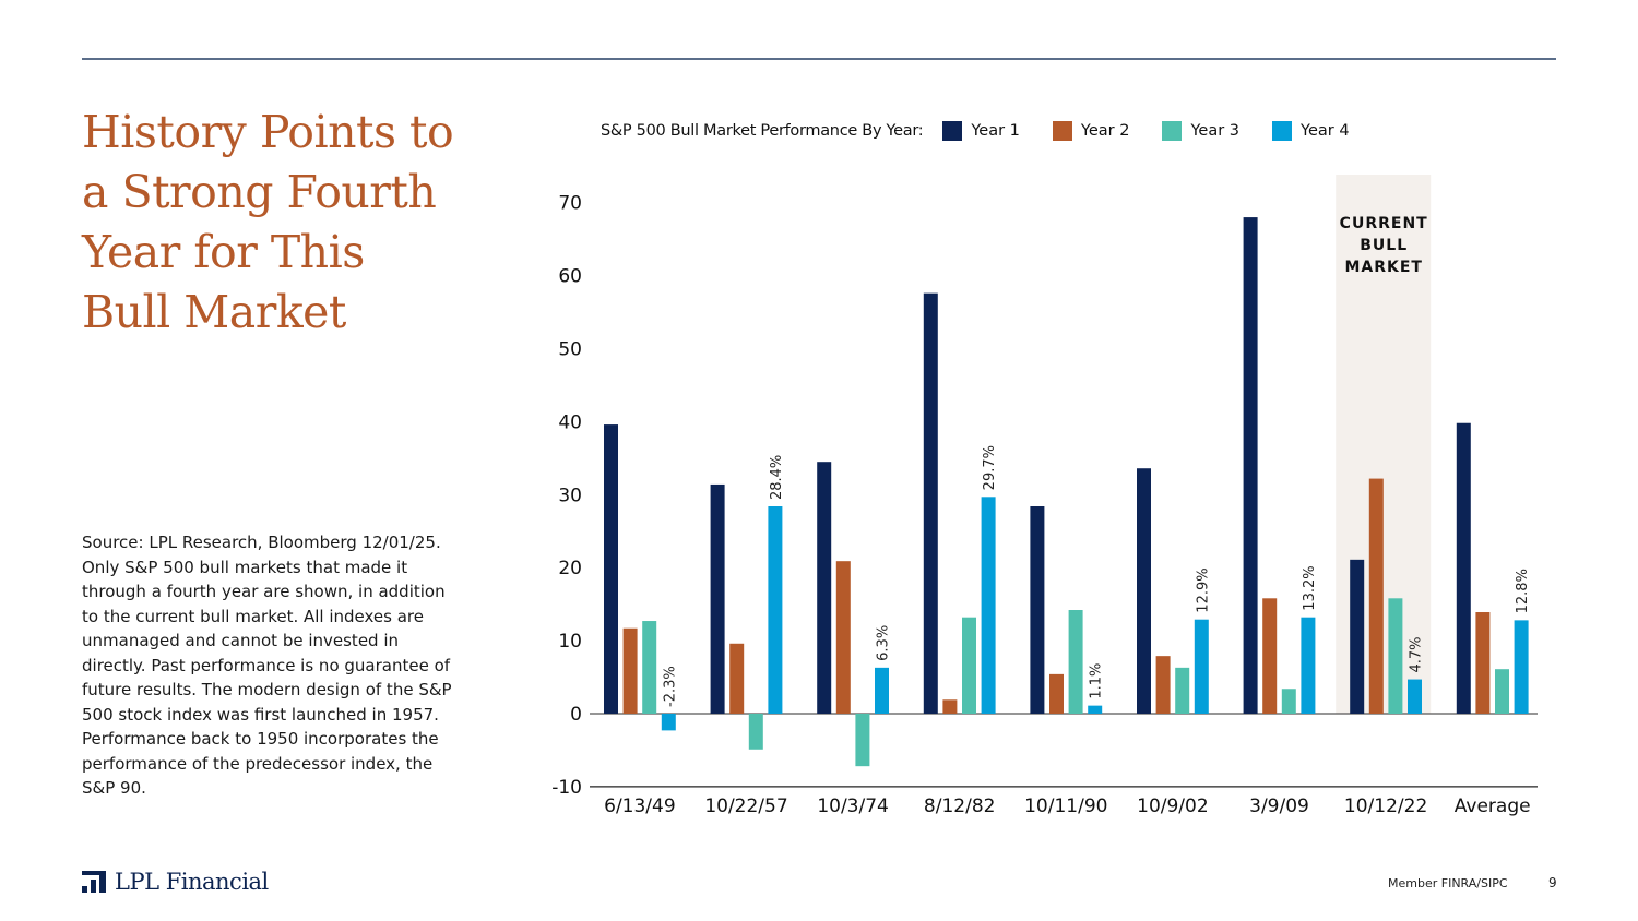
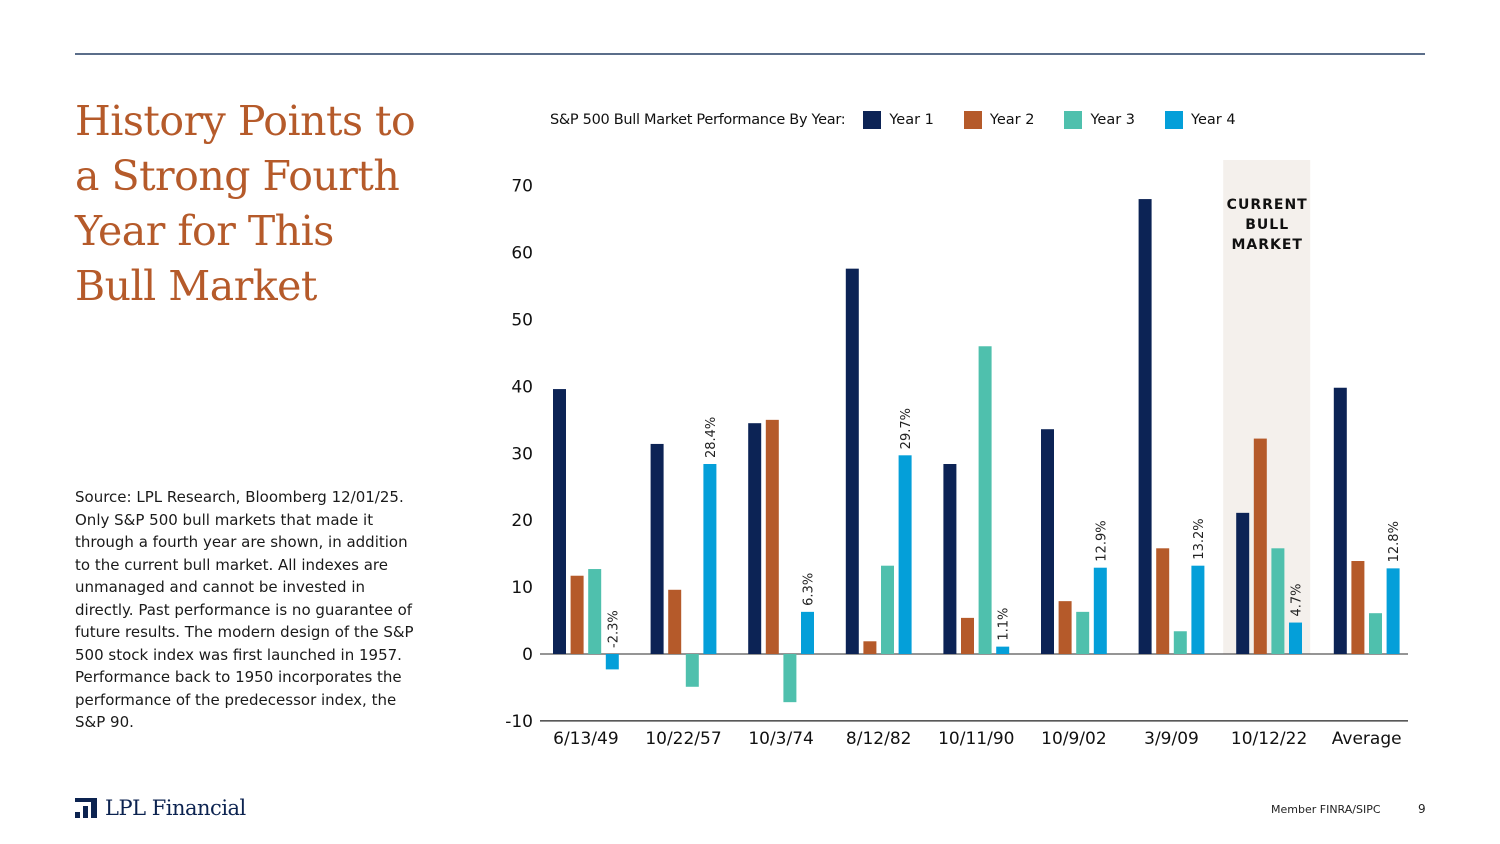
Year 2/10/3/74: 21 -> 35
Year 3/10/11/90: 14 -> 46
